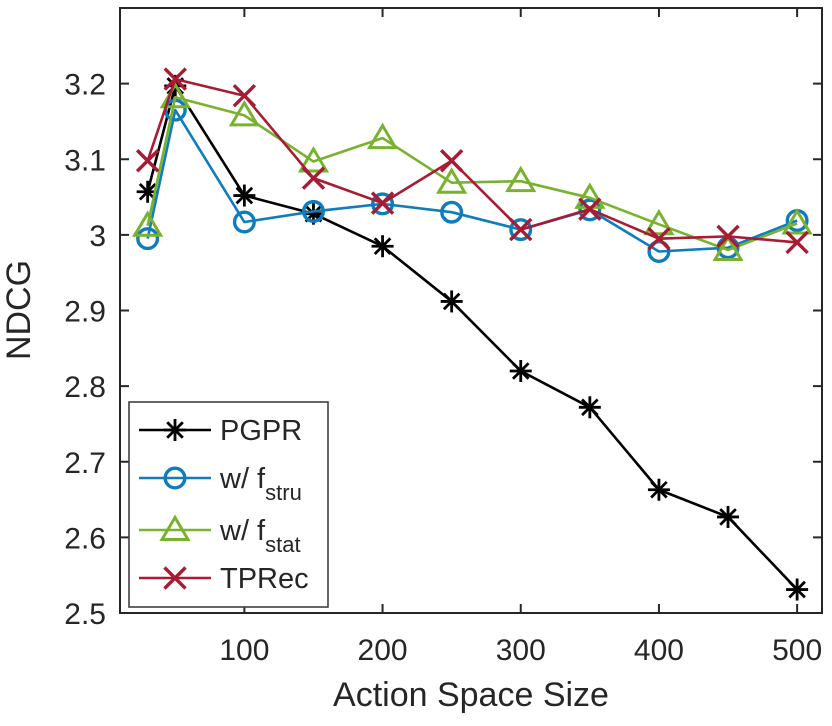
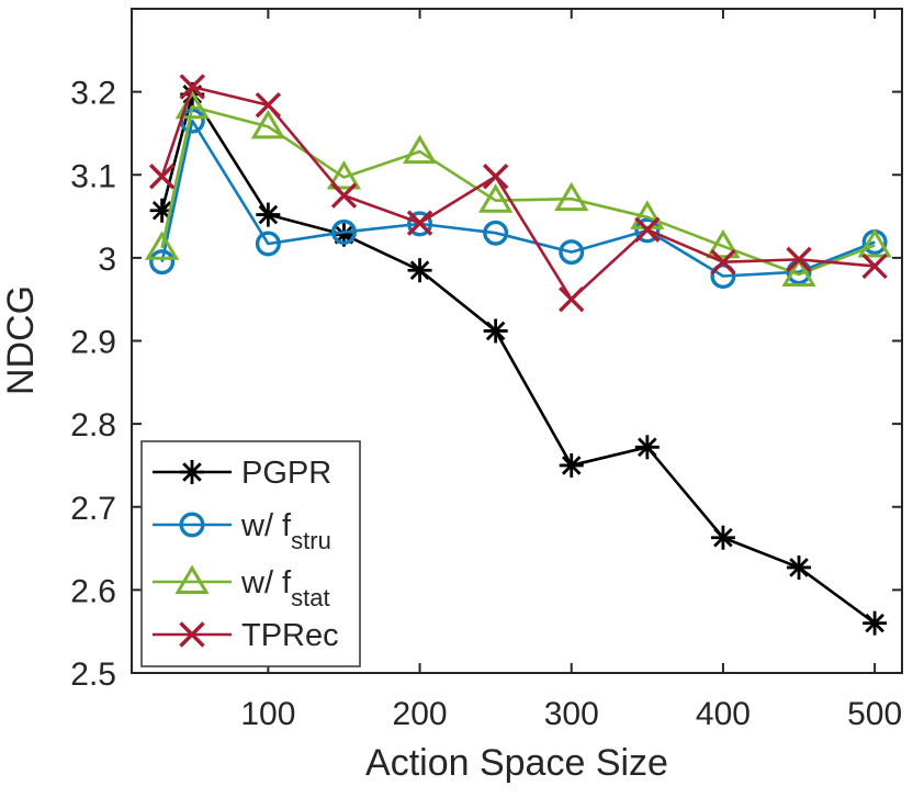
PGPR/300: 2.82 -> 2.75
TPRec/300: 3.01 -> 2.95
PGPR/500: 2.53 -> 2.56
